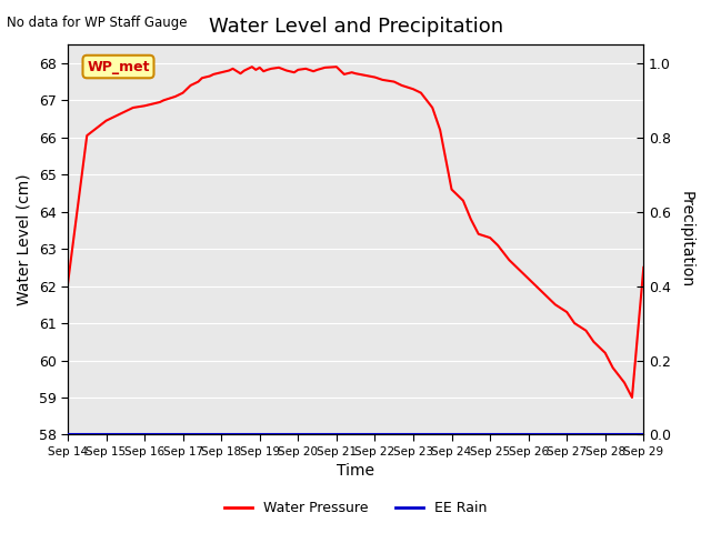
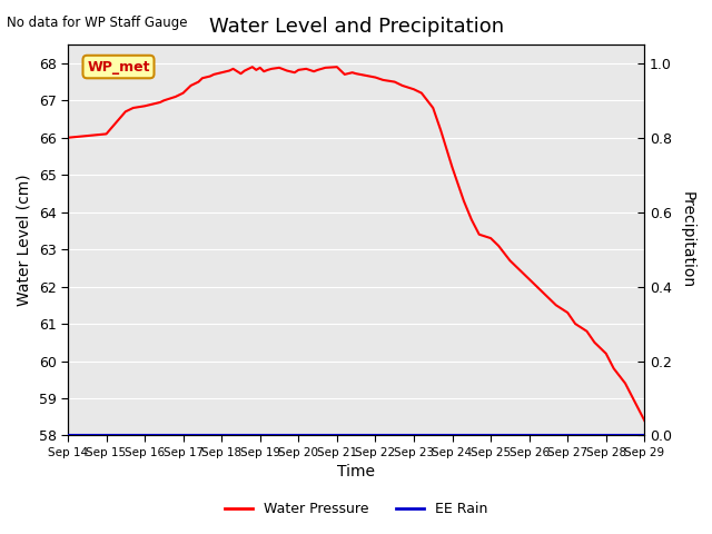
Sep 14: 62.05 -> 66.00
Sep 15: 66.45 -> 66.10
Sep 24: 64.60 -> 65.20
Sep 29: 62.50 -> 58.40
